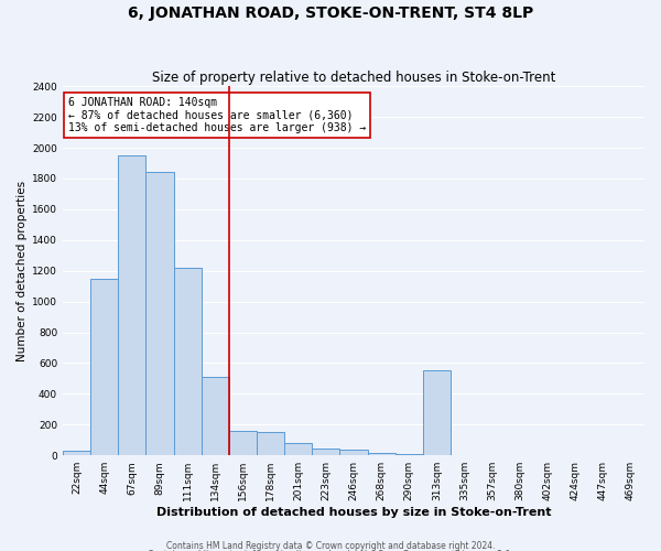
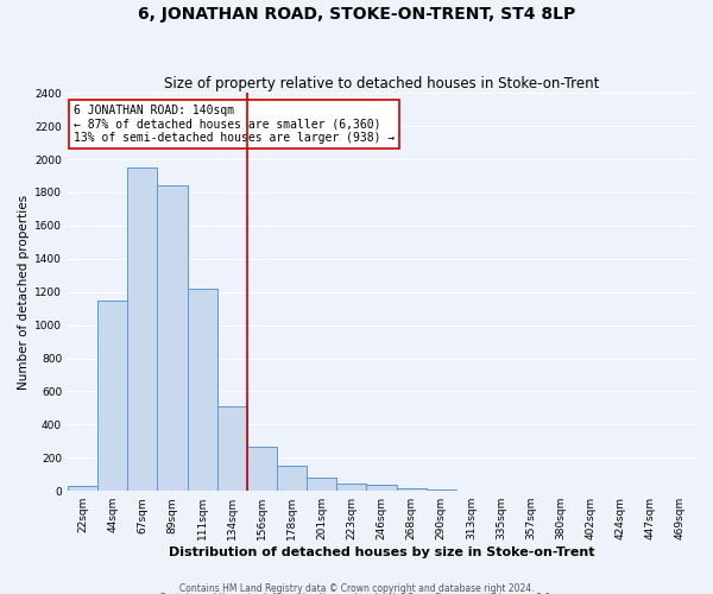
156sqm: 160 -> 270
313sqm: 550 -> 0
